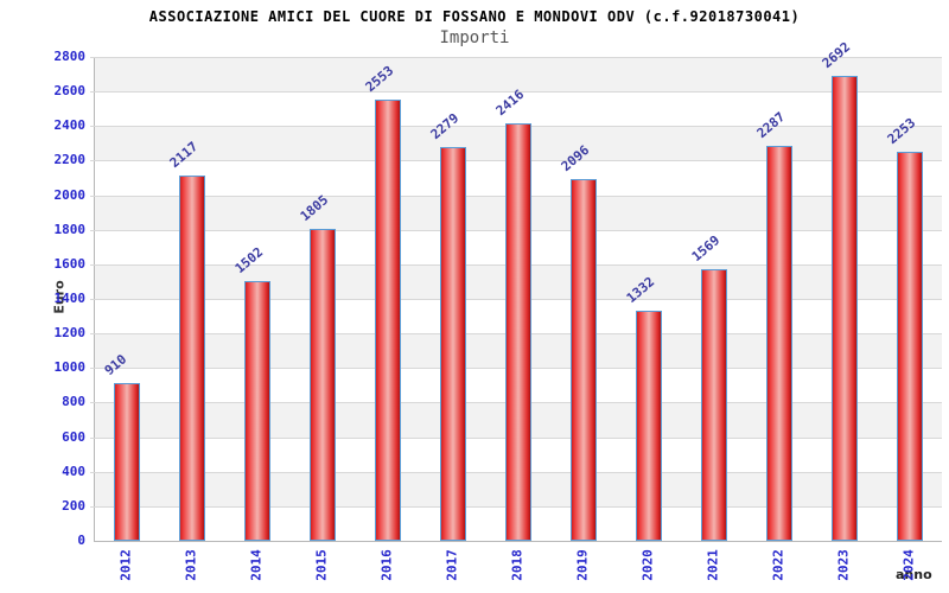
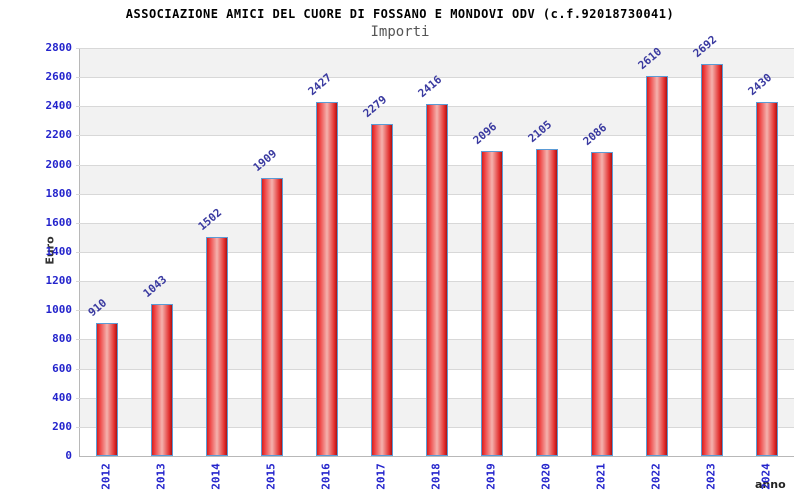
2013: 2117 -> 1043
2015: 1805 -> 1909
2016: 2553 -> 2427
2020: 1332 -> 2105
2021: 1569 -> 2086
2022: 2287 -> 2610
2024: 2253 -> 2430
